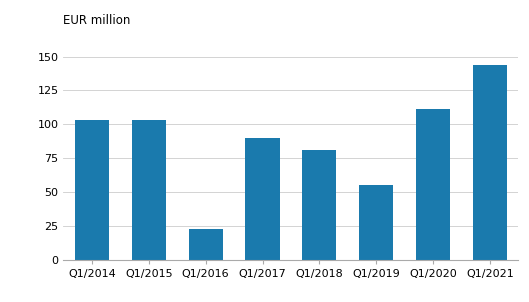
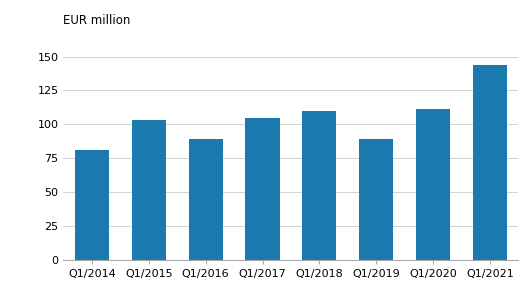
Q1/2014: 103 -> 81
Q1/2016: 23 -> 89
Q1/2017: 90 -> 105
Q1/2018: 81 -> 110
Q1/2019: 55 -> 89
